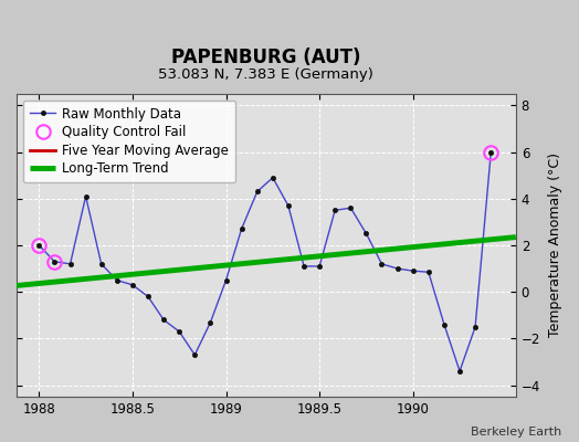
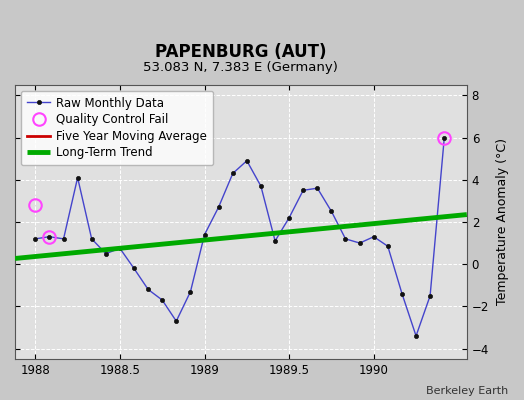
Raw Monthly Data/1988: 2.00 -> 1.20
Quality Control Fail/1988: 2.0 -> 2.8
Raw Monthly Data/1988.5: 0.30 -> 0.75
Raw Monthly Data/1989: 0.50 -> 1.40
Raw Monthly Data/1989.5: 1.10 -> 2.20
Raw Monthly Data/1990: 0.90 -> 1.30
